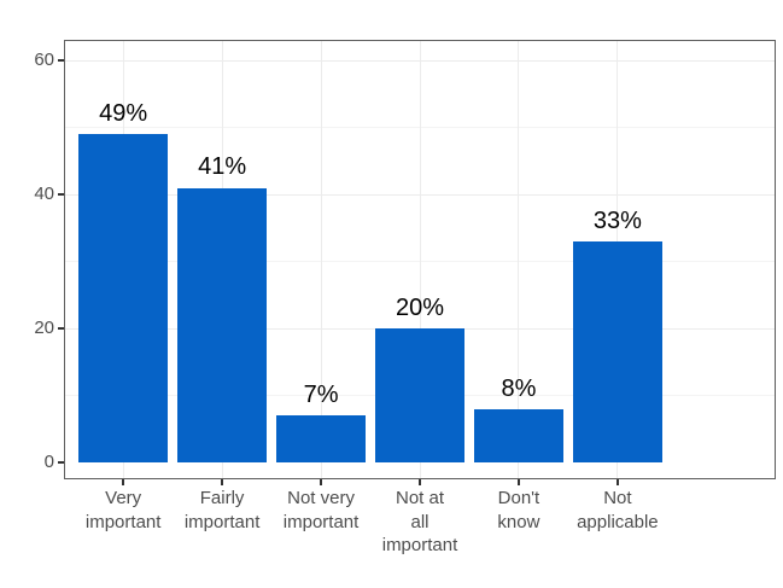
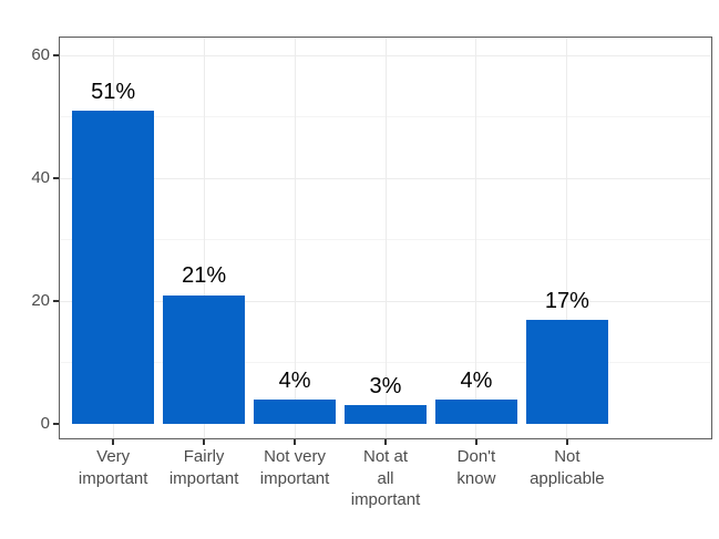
Very important: 49% -> 51%
Fairly important: 41% -> 21%
Not very important: 7% -> 4%
Not at all important: 20% -> 3%
Don't know: 8% -> 4%
Not applicable: 33% -> 17%
